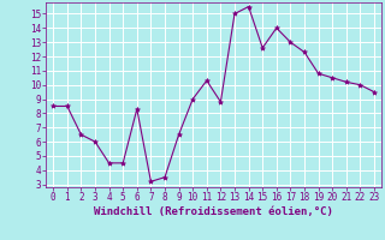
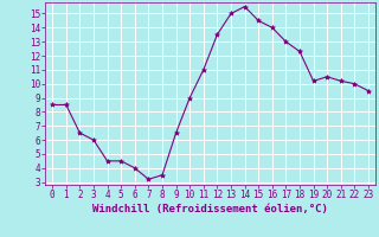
6: 8.3 -> 4.0
11: 10.3 -> 11.0
12: 8.8 -> 13.5
15: 12.6 -> 14.5
19: 10.8 -> 10.2
